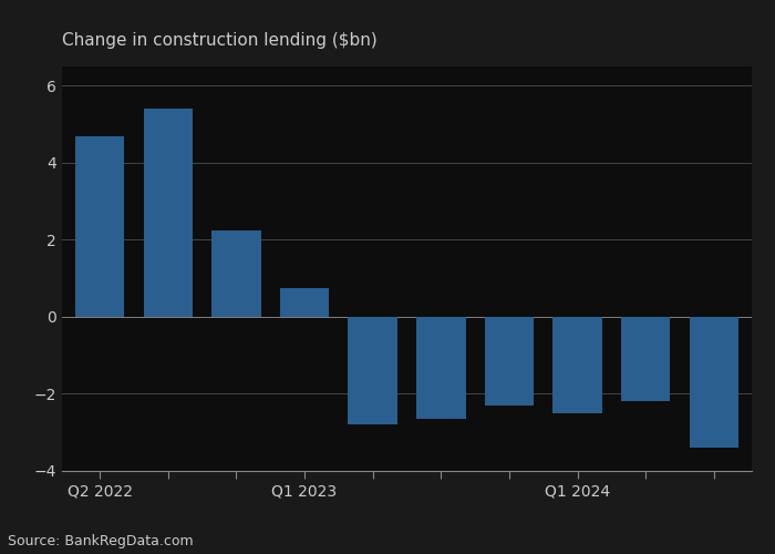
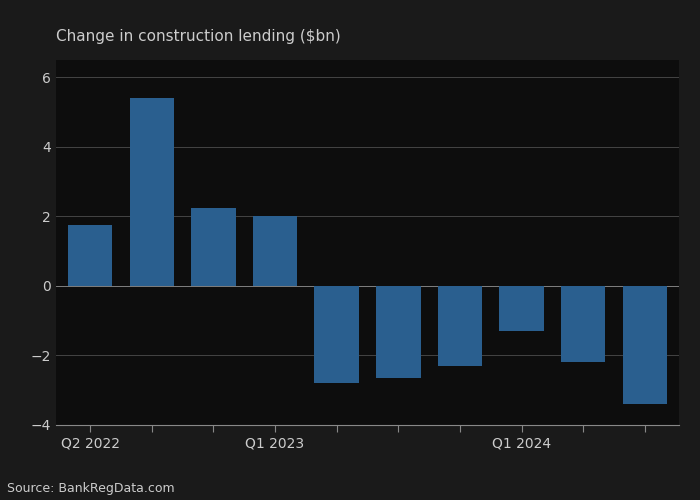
Q2 2022: 4.70 -> 1.75
Q1 2023: 0.75 -> 2.00
Q1 2024: -2.50 -> -1.30
